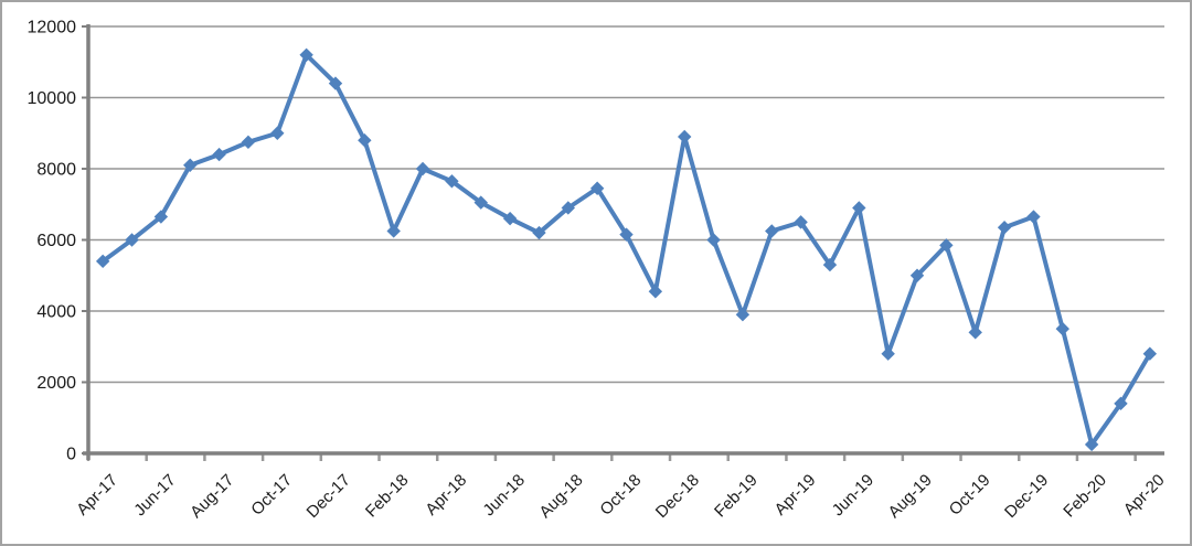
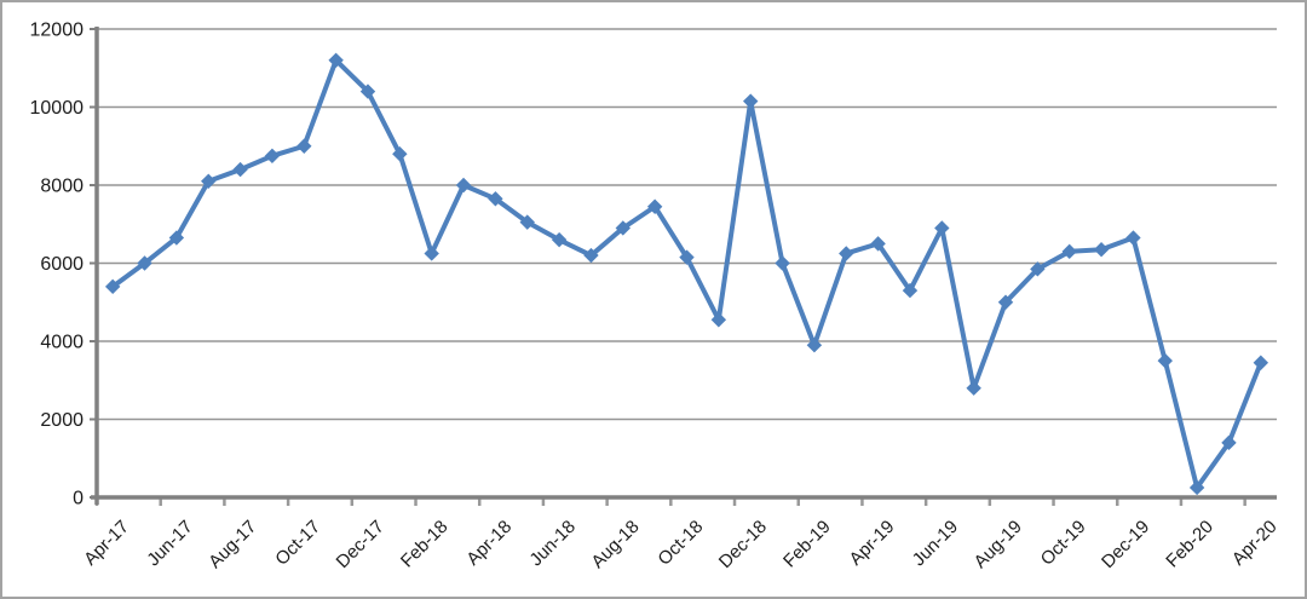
Dec-18: 8900 -> 10200
Oct-19: 3400 -> 6300
Apr-20: 2800 -> 3400
